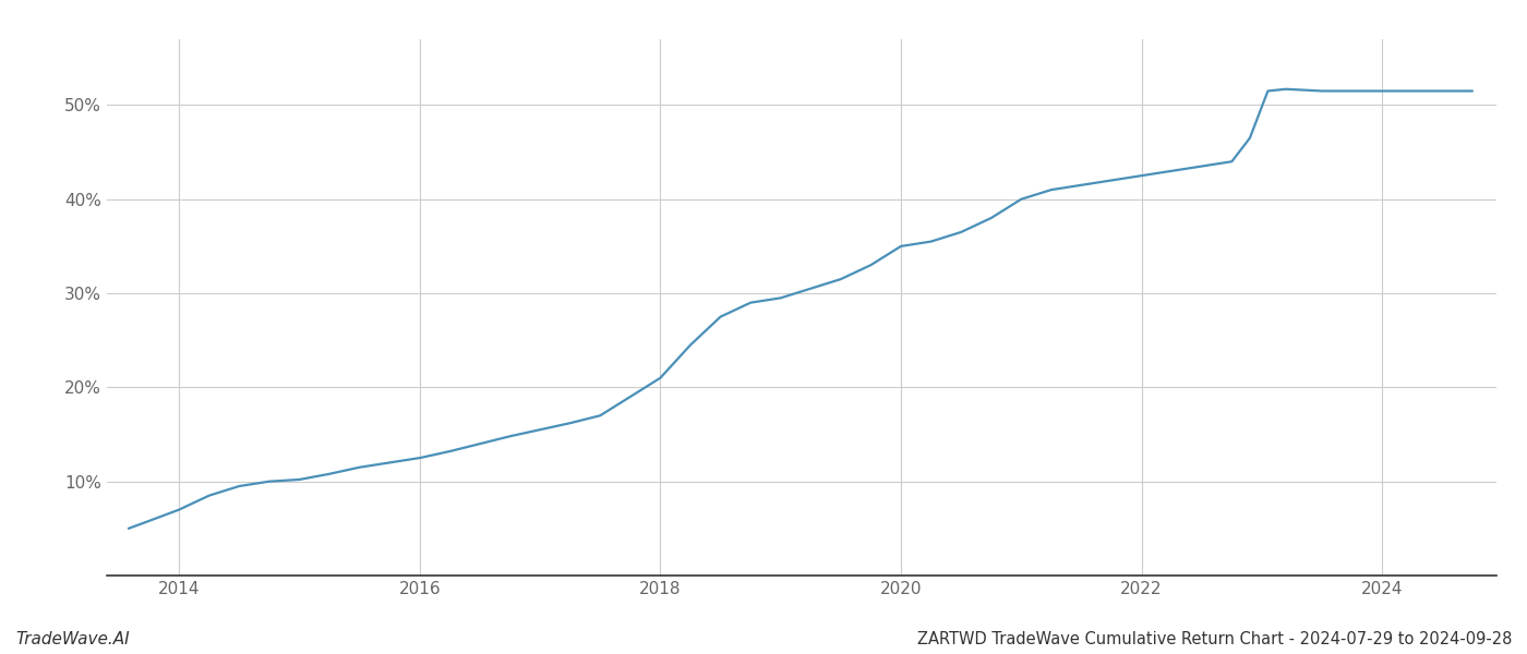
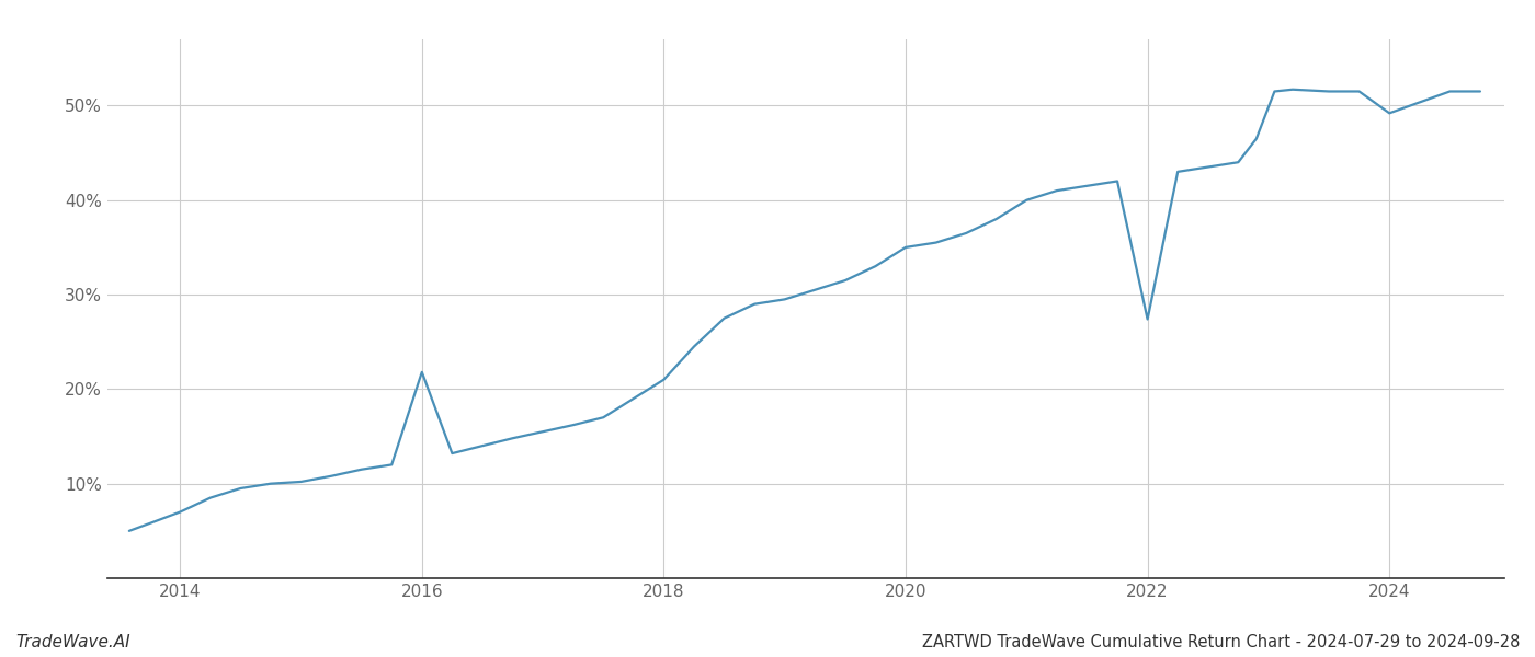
2016: 12.5% -> 21.8%
2022: 42.5% -> 27.4%
2024: 51.5% -> 49.2%
